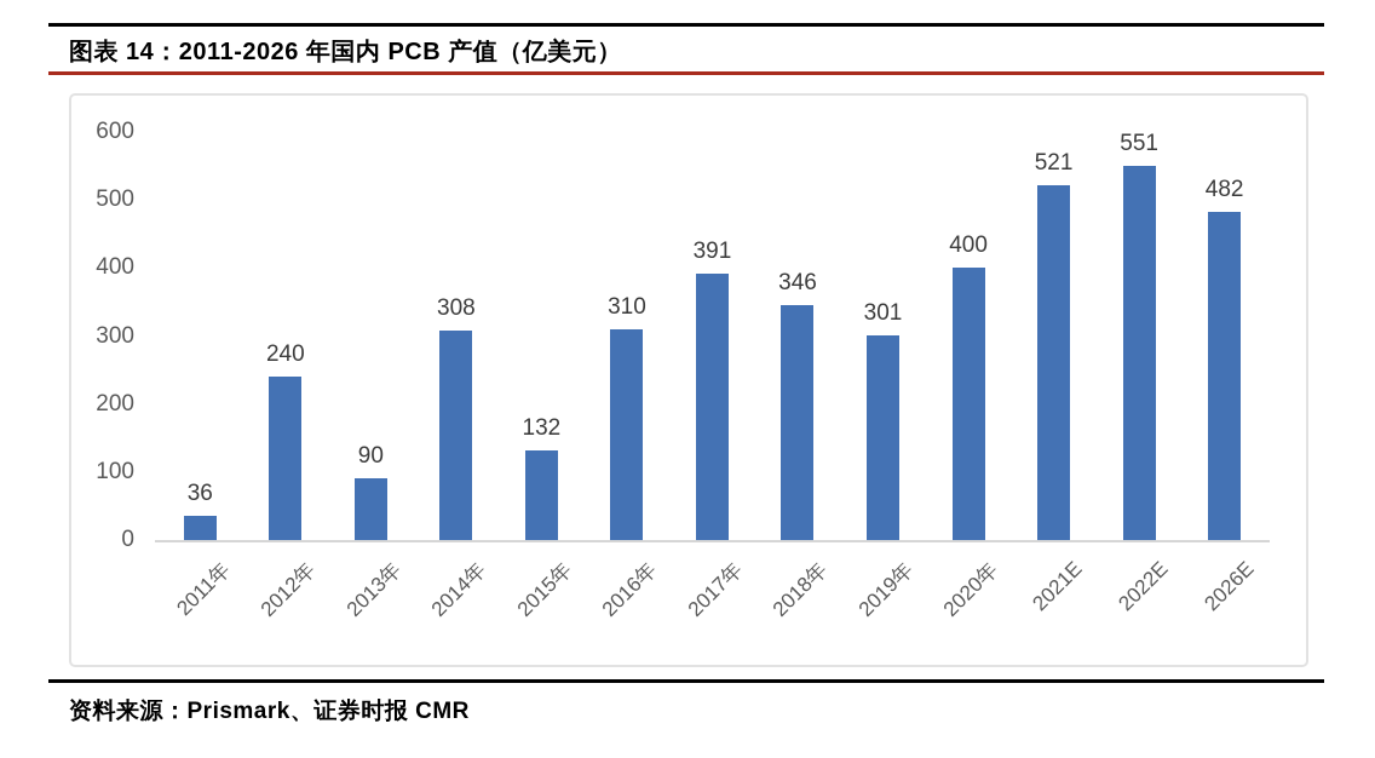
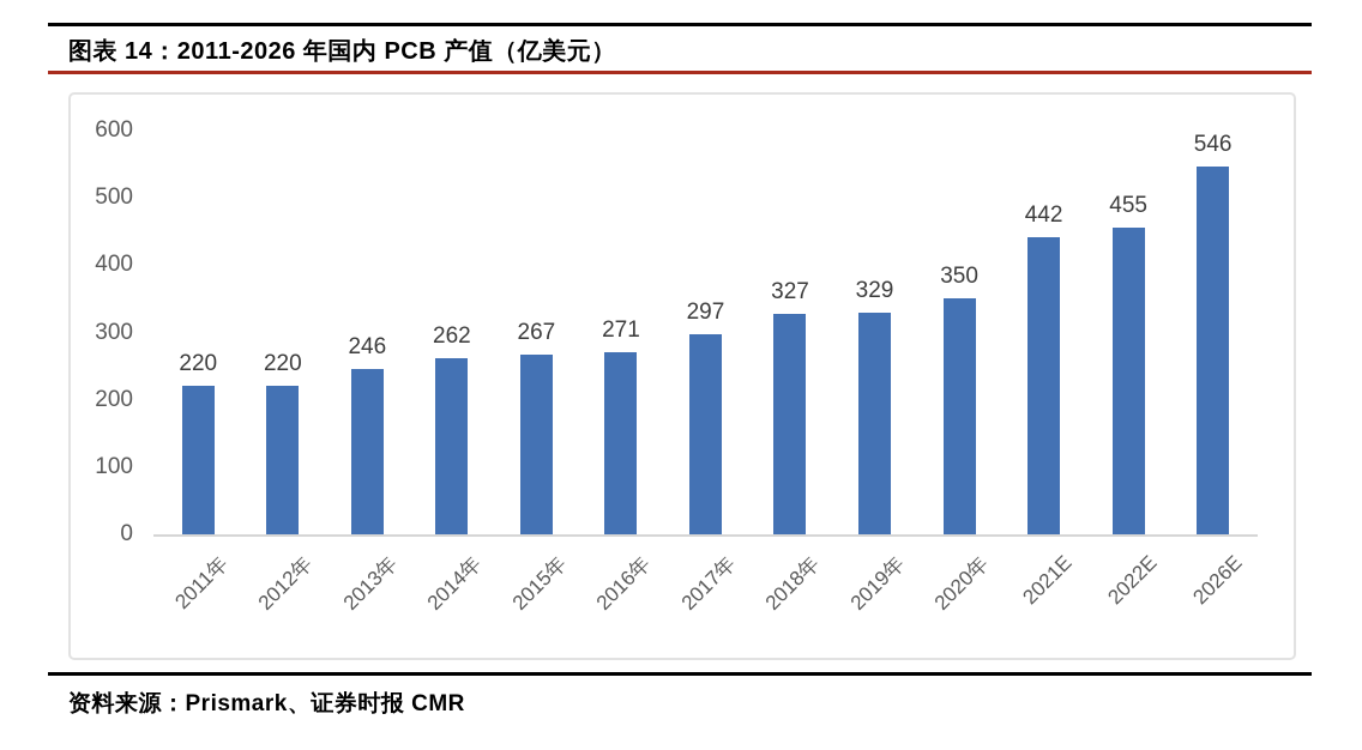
2011年: 36 -> 220
2012年: 240 -> 220
2013年: 90 -> 246
2014年: 308 -> 262
2015年: 132 -> 267
2016年: 310 -> 271
2017年: 391 -> 297
2018年: 346 -> 327
2019年: 301 -> 329
2020年: 400 -> 350
2021E: 521 -> 442
2022E: 551 -> 455
2026E: 482 -> 546
